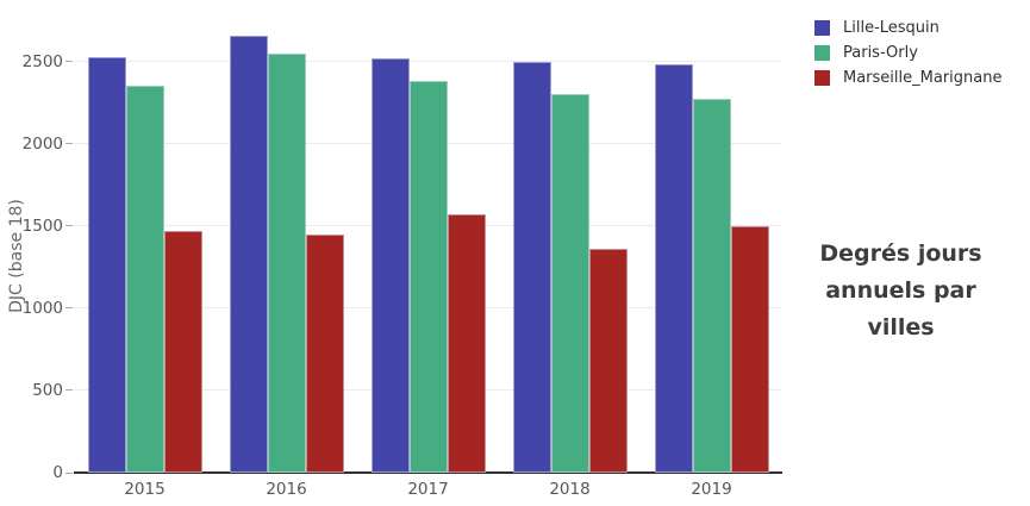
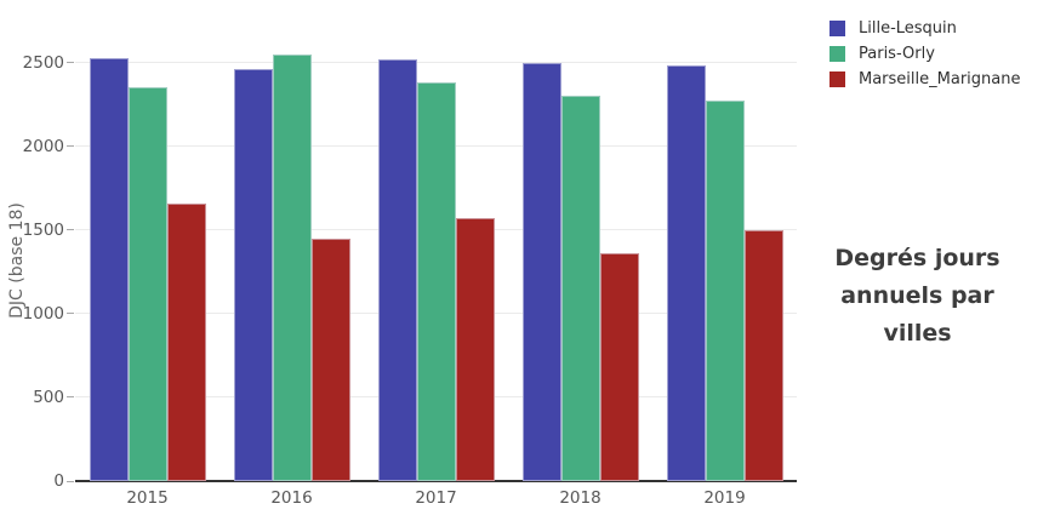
Marseille_Marignane/2015: 1470 -> 1660
Lille-Lesquin/2016: 2660 -> 2460
